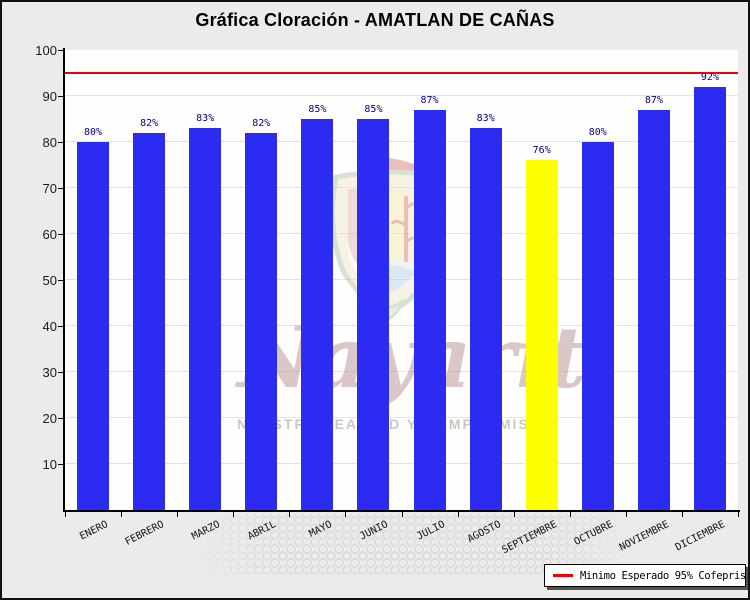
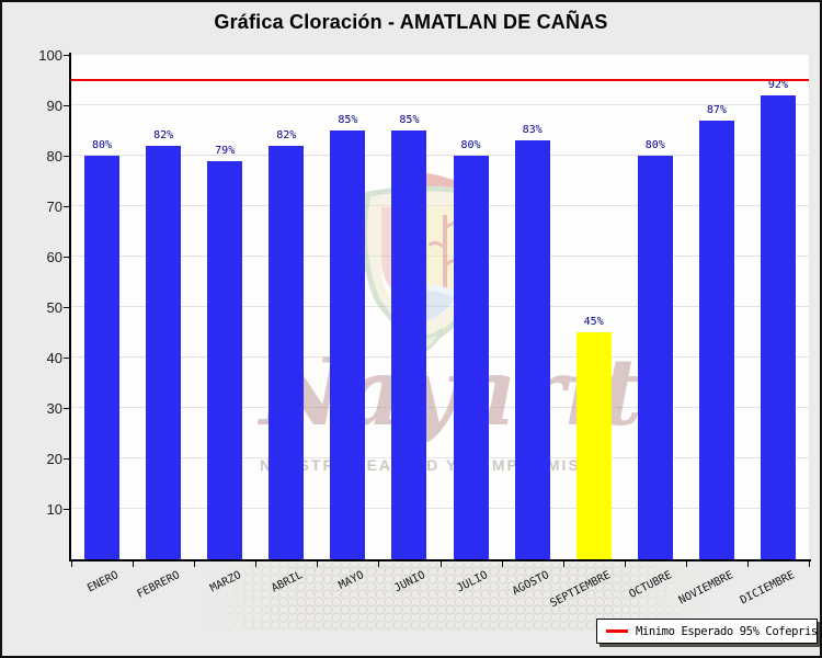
MARZO: 83% -> 79%
JULIO: 87% -> 80%
SEPTIEMBRE: 76% -> 45%
